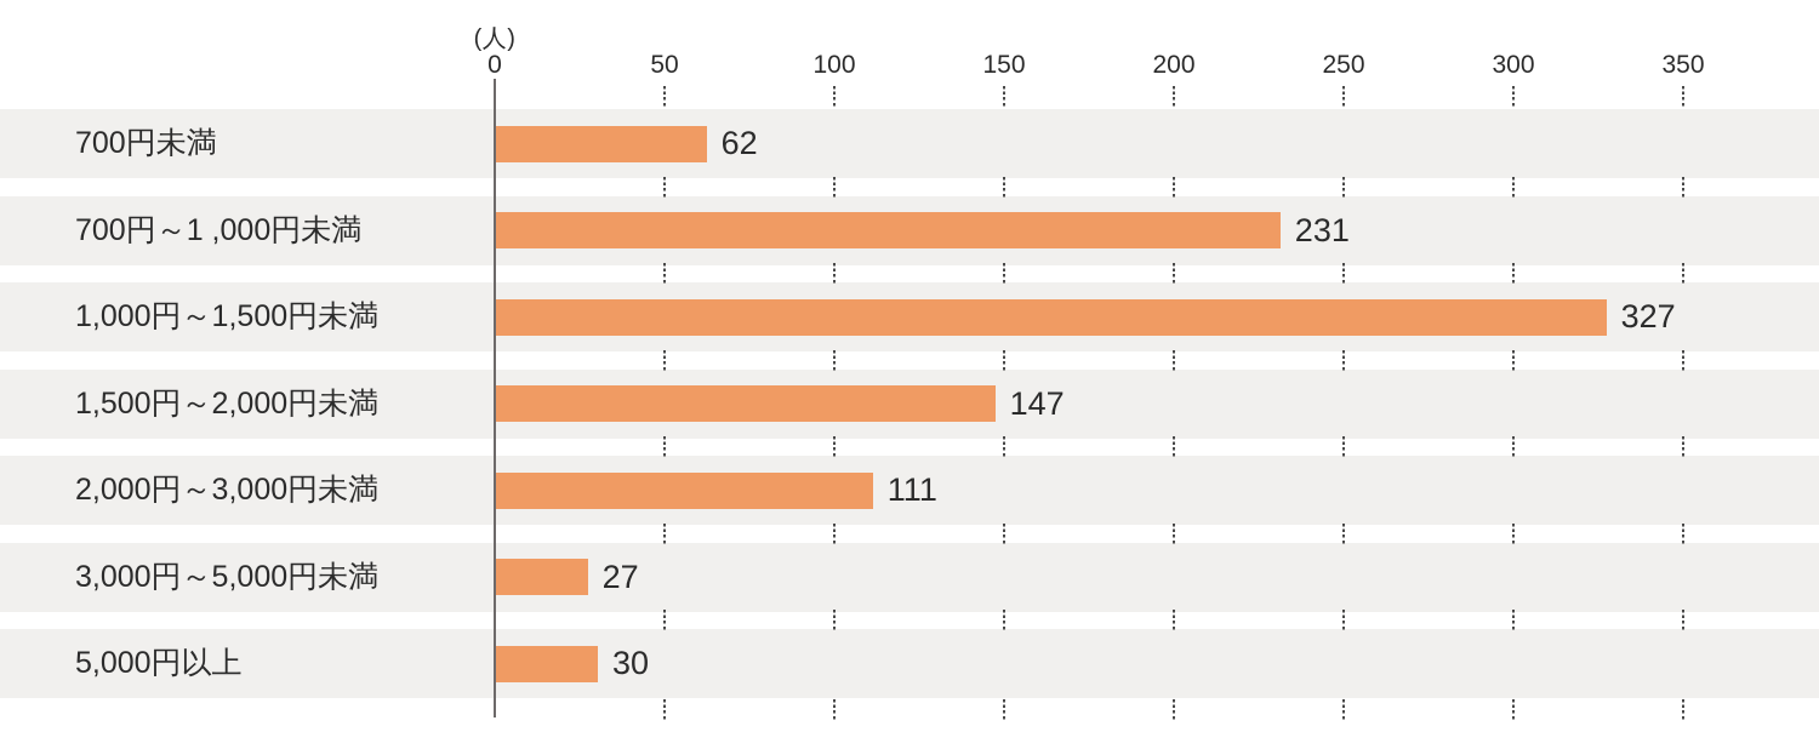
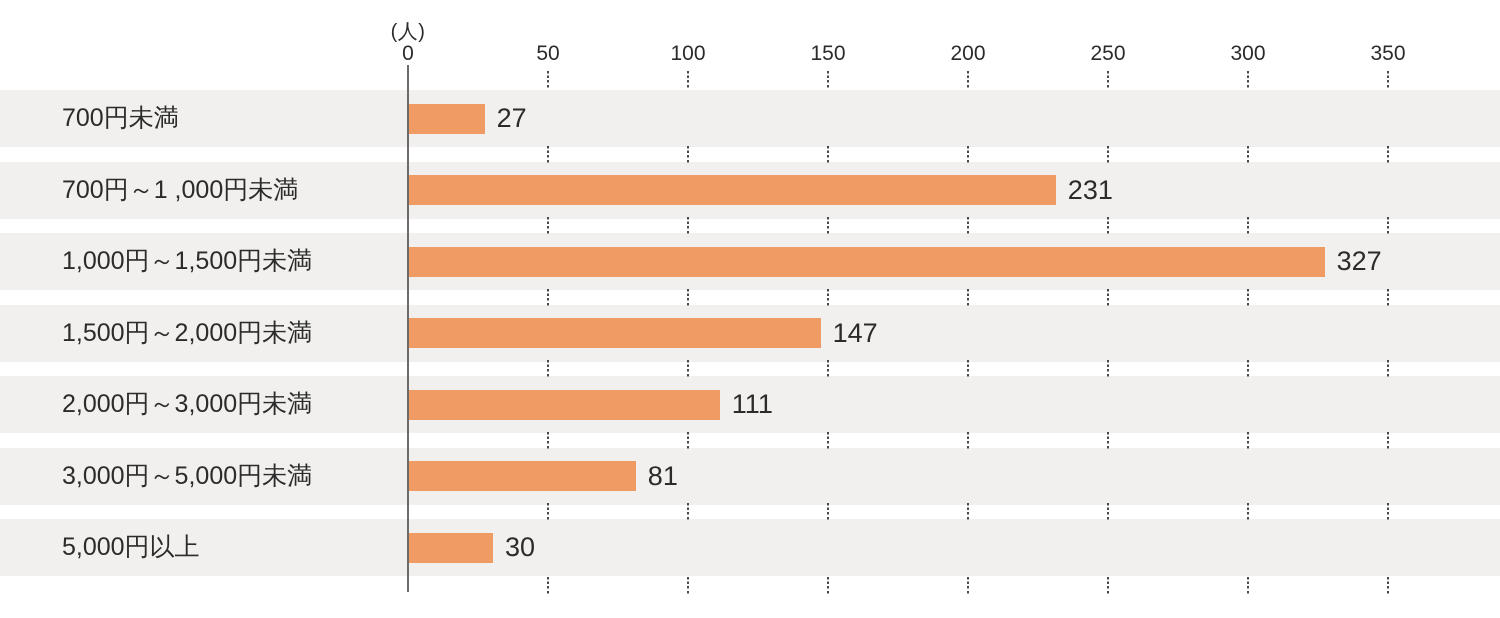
700円未満: 62 -> 27
3,000円～5,000円未満: 27 -> 81
